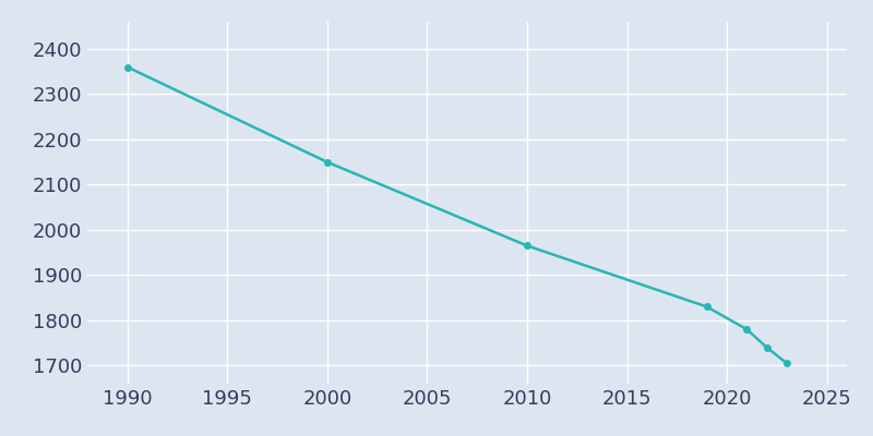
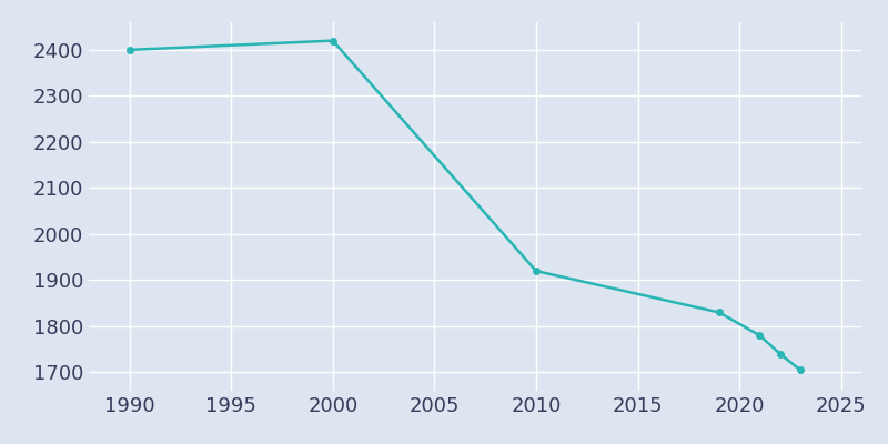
1990: 2360 -> 2400
2000: 2150 -> 2420
2010: 1965 -> 1920
